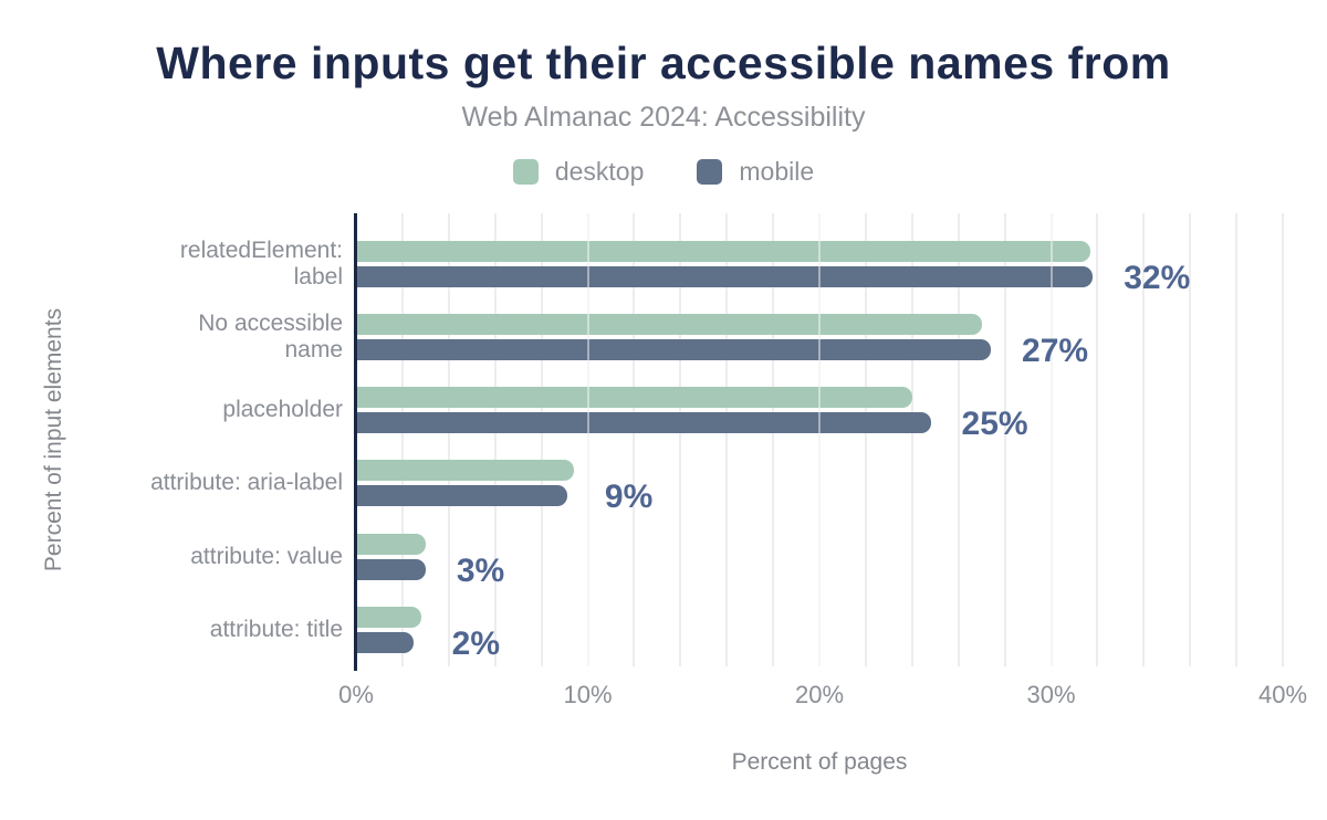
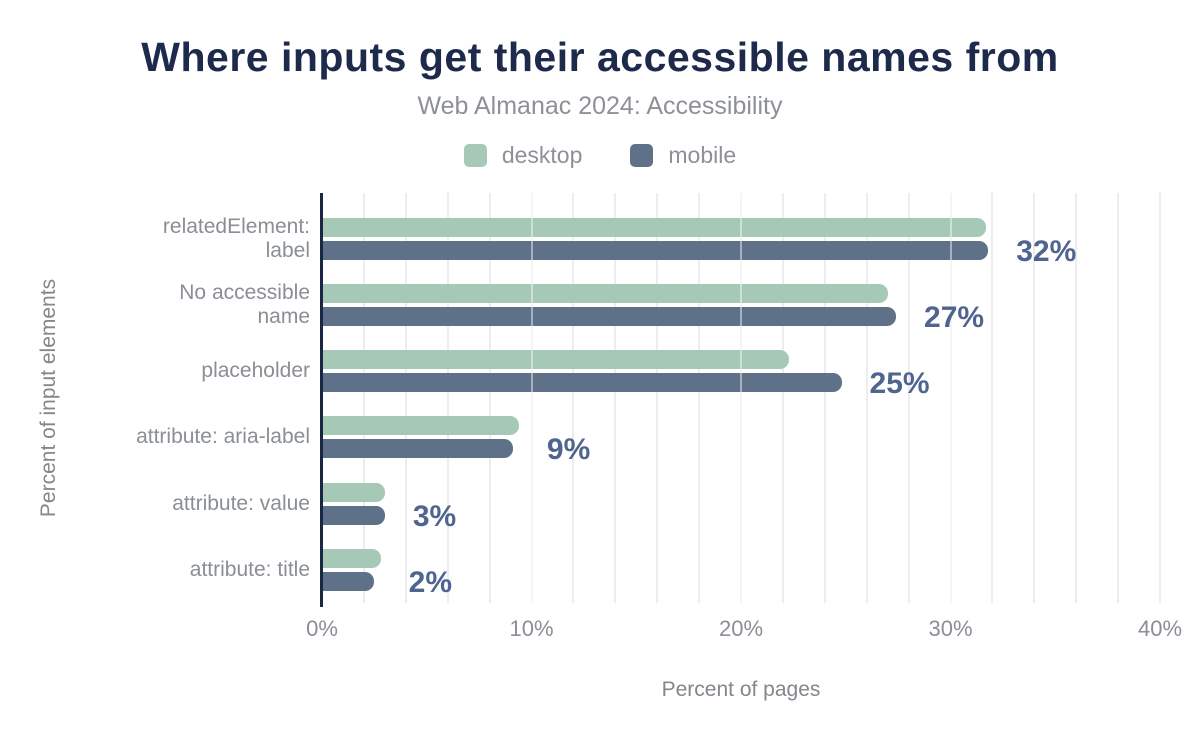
desktop/placeholder: 24.0% -> 22.3%
